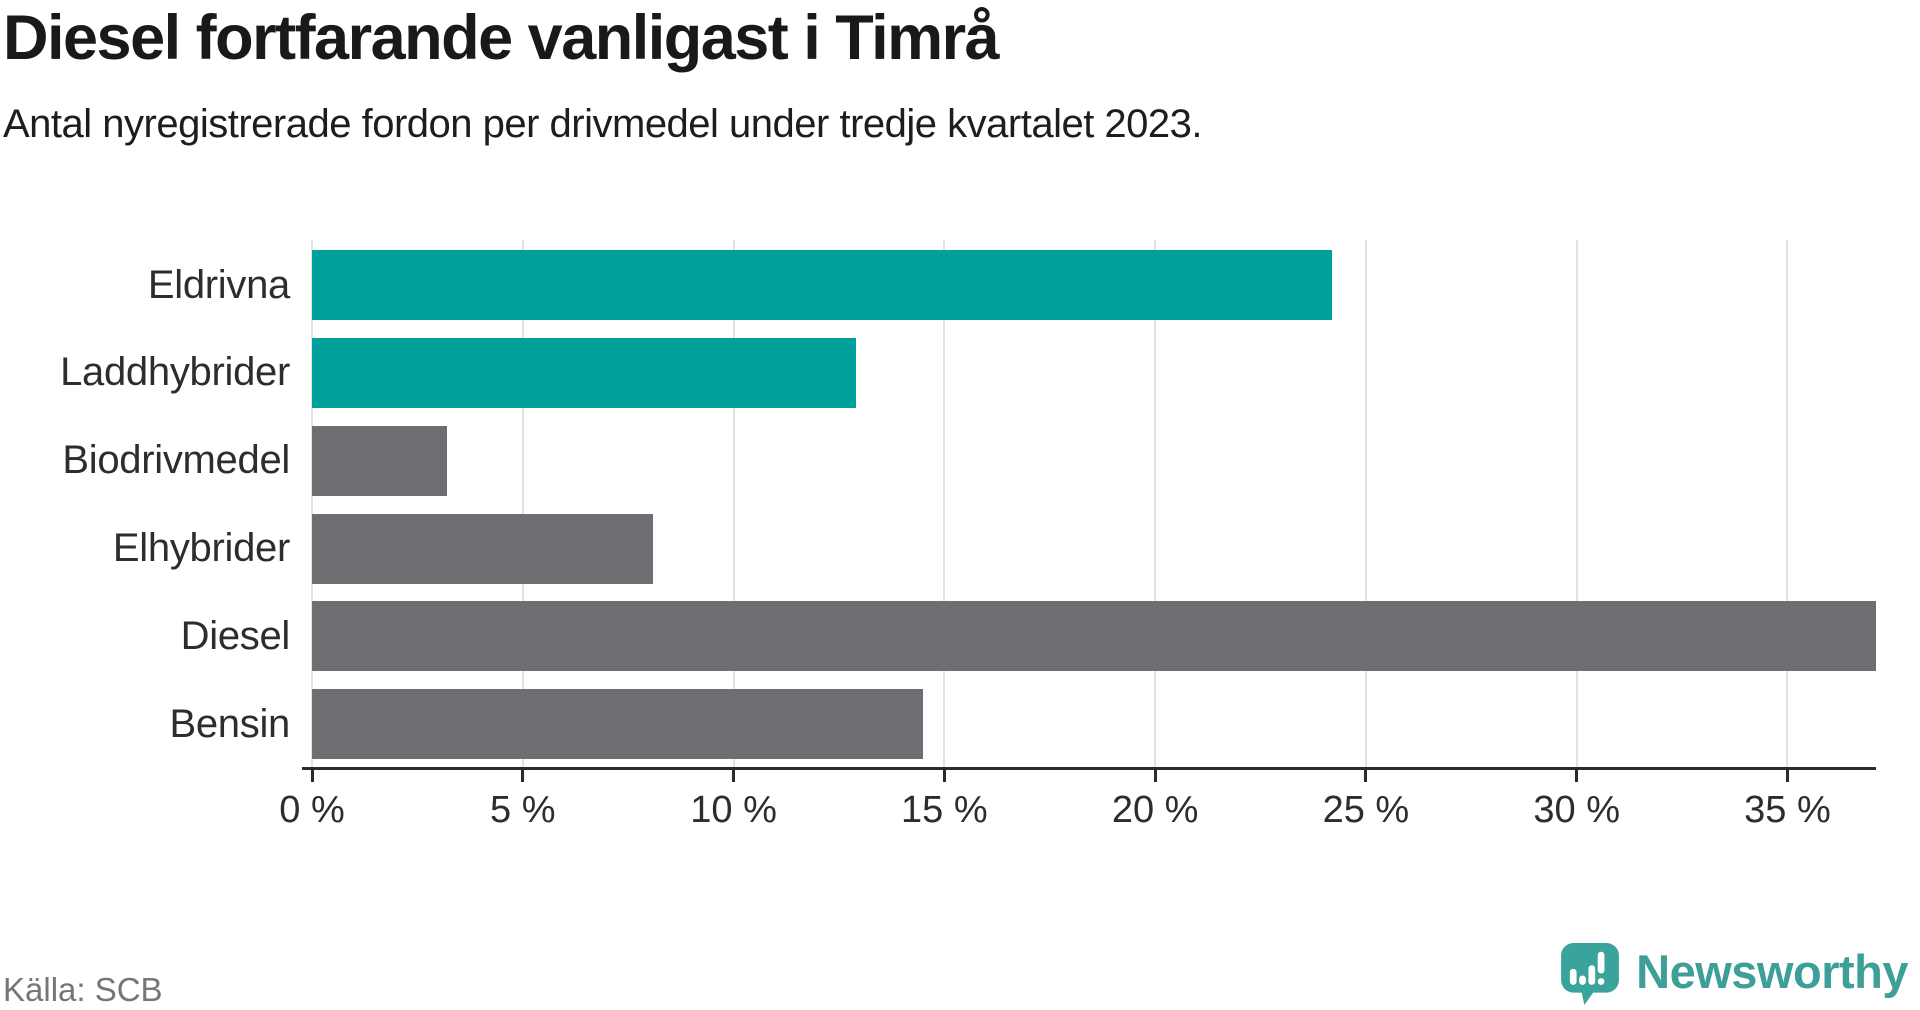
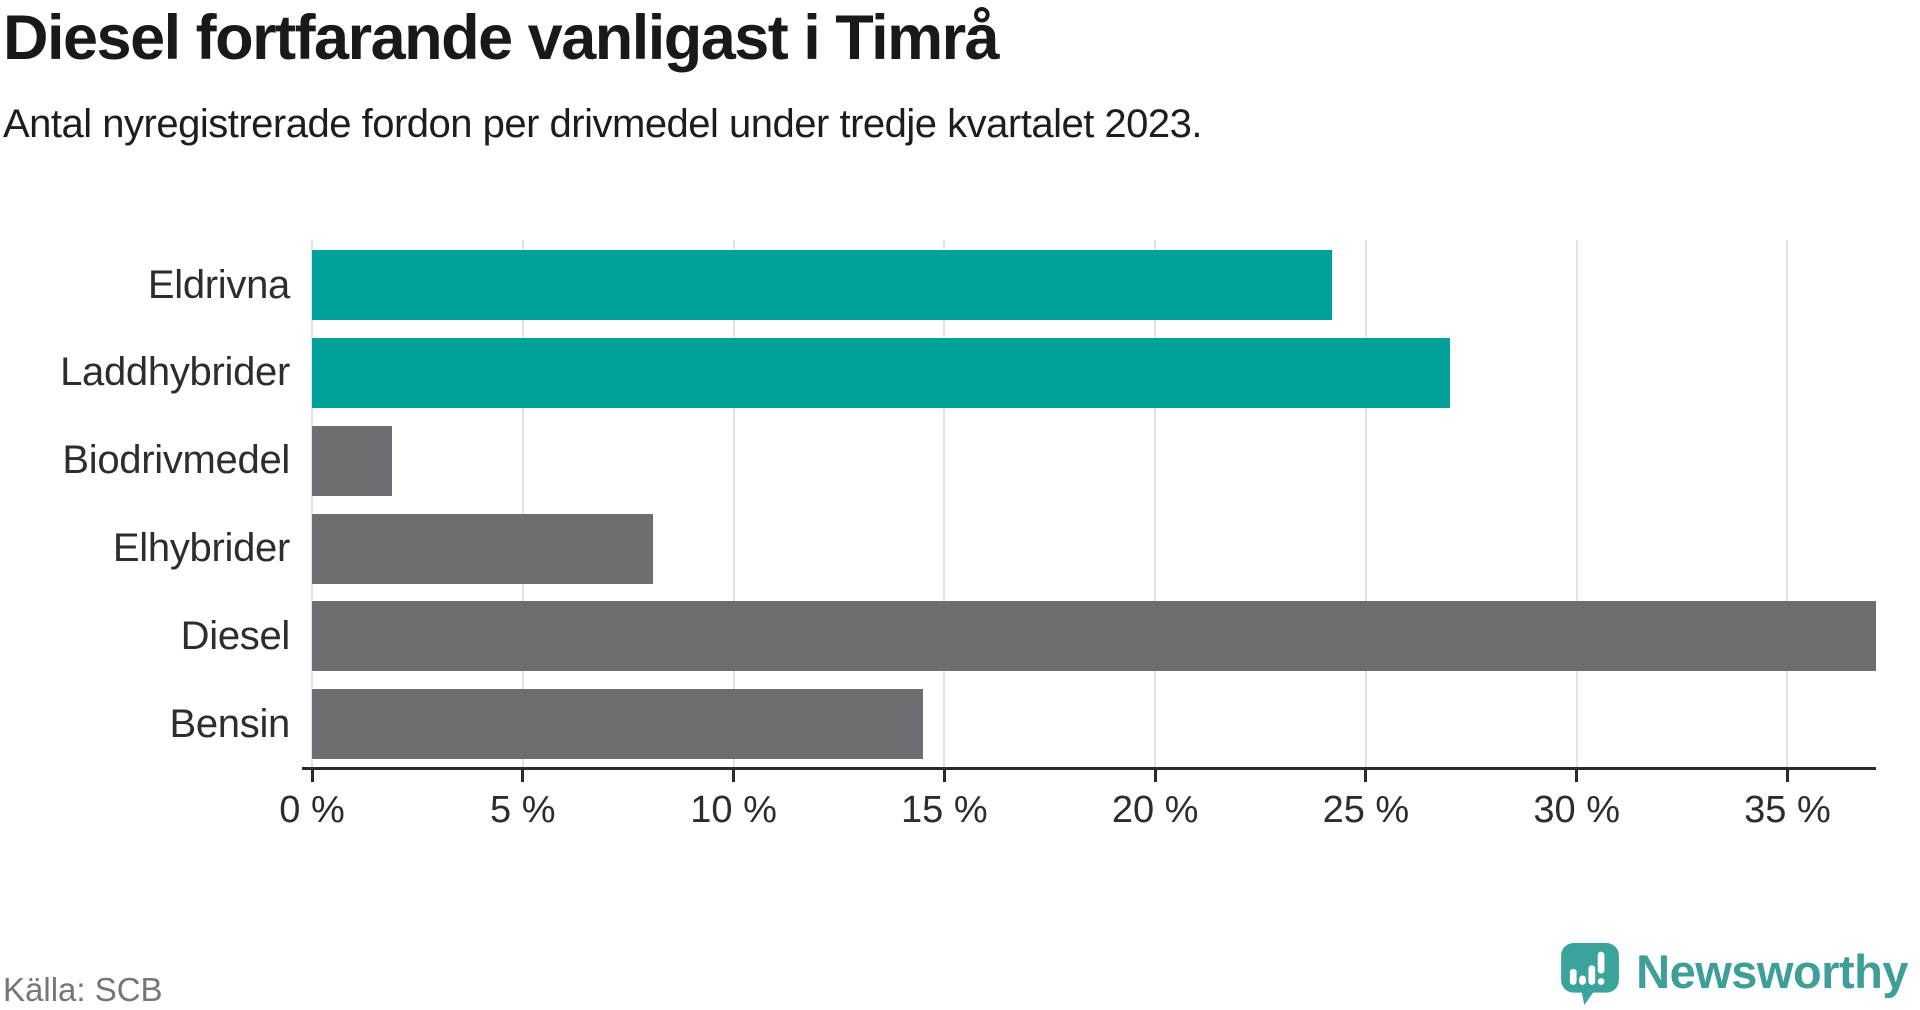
Laddhybrider: 12.9% -> 27.0%
Biodrivmedel: 3.2% -> 1.9%
